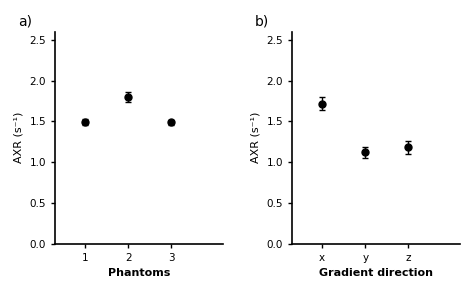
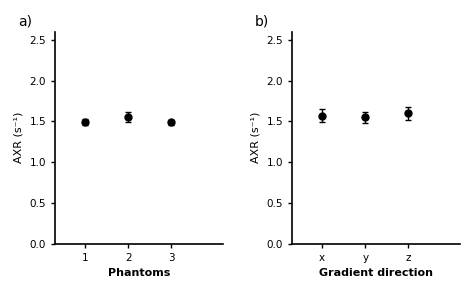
2: 1.80 -> 1.55
x: 1.72 -> 1.57
y: 1.12 -> 1.55
z: 1.18 -> 1.60
